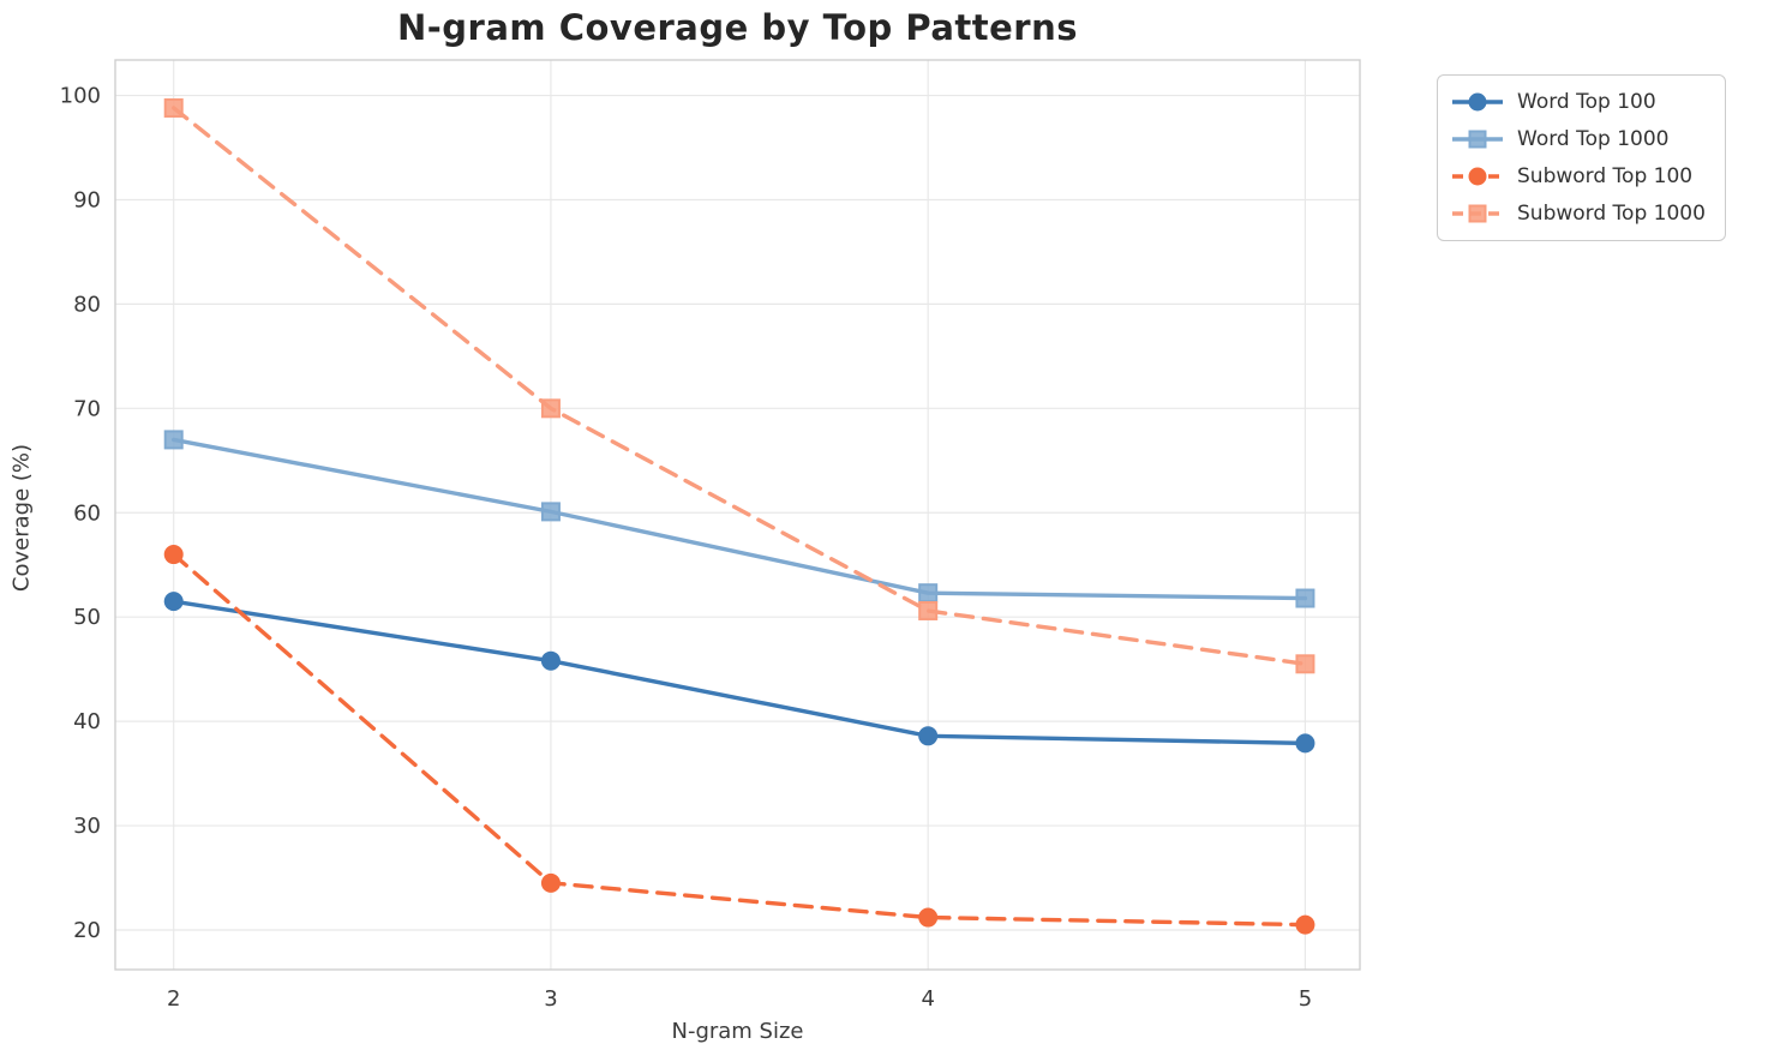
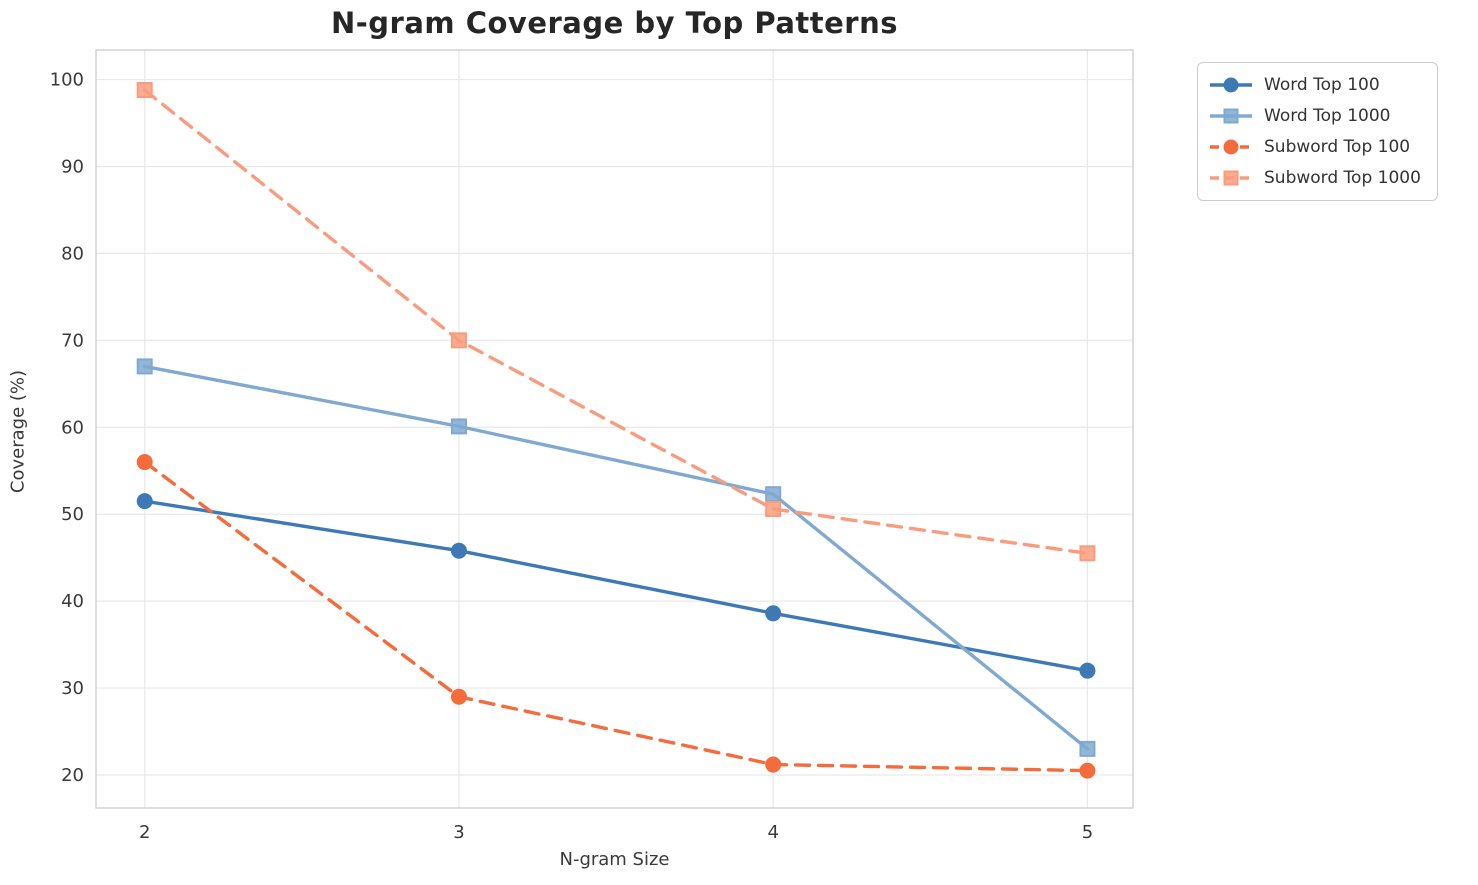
Subword Top 100/3: 24 -> 29
Word Top 100/5: 38 -> 32
Word Top 1000/5: 52 -> 23
